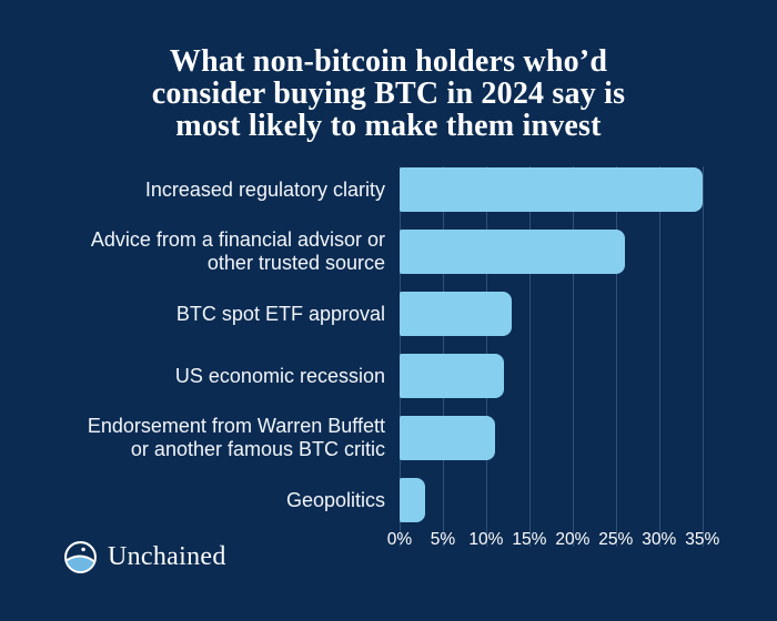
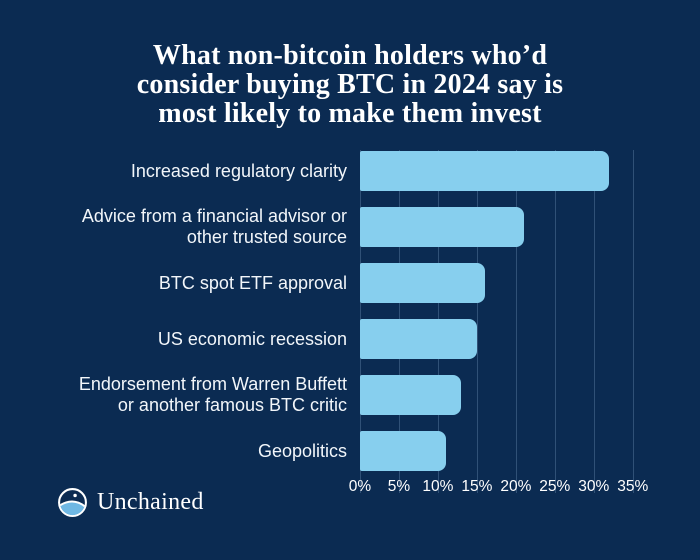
Increased regulatory clarity: 35% -> 32%
Advice from a financial advisor or other trusted source: 26% -> 21%
BTC spot ETF approval: 13% -> 16%
US economic recession: 12% -> 15%
Endorsement from Warren Buffett or another famous BTC critic: 11% -> 13%
Geopolitics: 3% -> 11%
